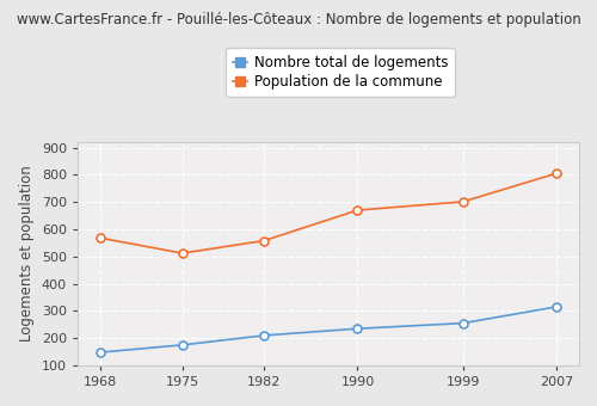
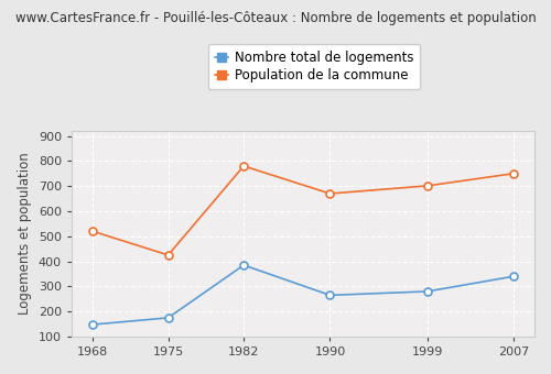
Population de la commune/1968: 568 -> 520
Population de la commune/1975: 512 -> 425
Nombre total de logements/1982: 210 -> 385
Population de la commune/1982: 558 -> 780
Nombre total de logements/1990: 235 -> 265
Nombre total de logements/1999: 255 -> 280
Nombre total de logements/2007: 315 -> 340
Population de la commune/2007: 805 -> 750
